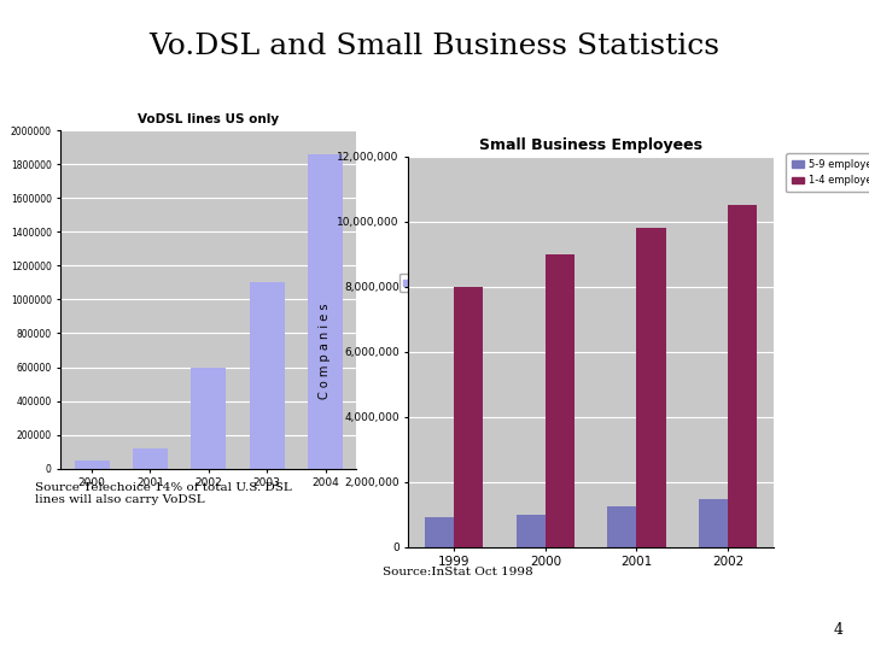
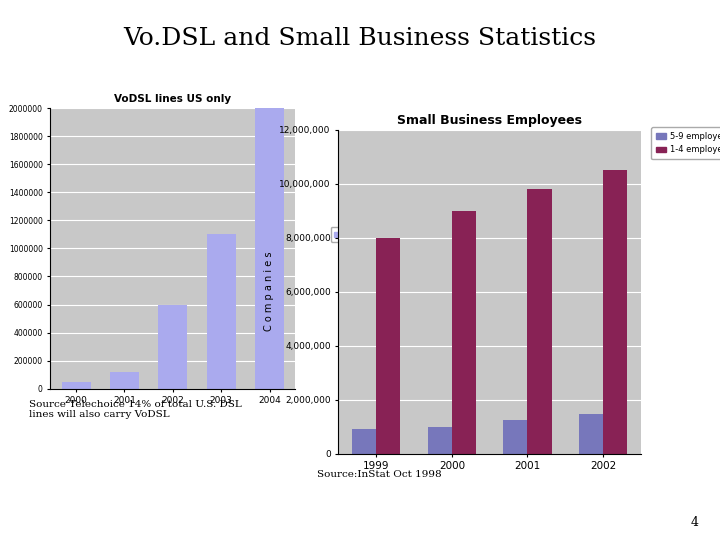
VoDSL lines US only/2004: 1860000 -> 2000000
